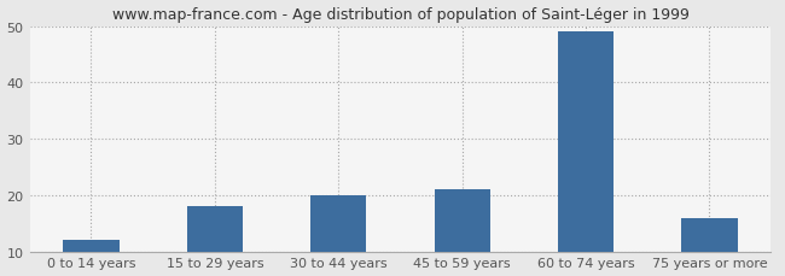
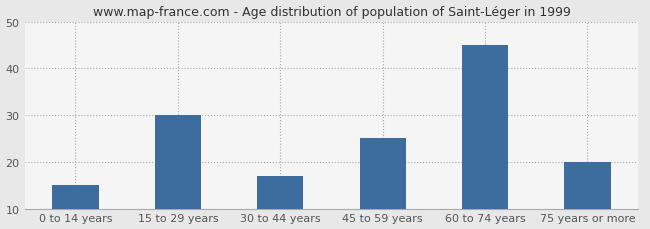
0 to 14 years: 12 -> 15
15 to 29 years: 18 -> 30
30 to 44 years: 20 -> 17
45 to 59 years: 21 -> 25
60 to 74 years: 49 -> 45
75 years or more: 16 -> 20
